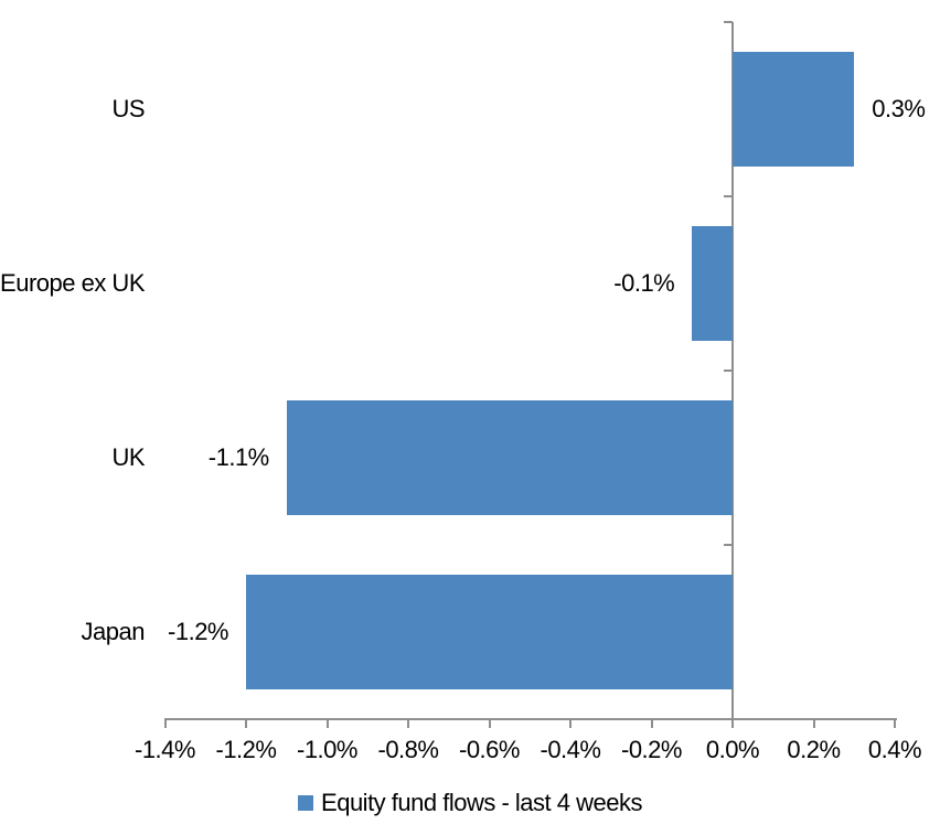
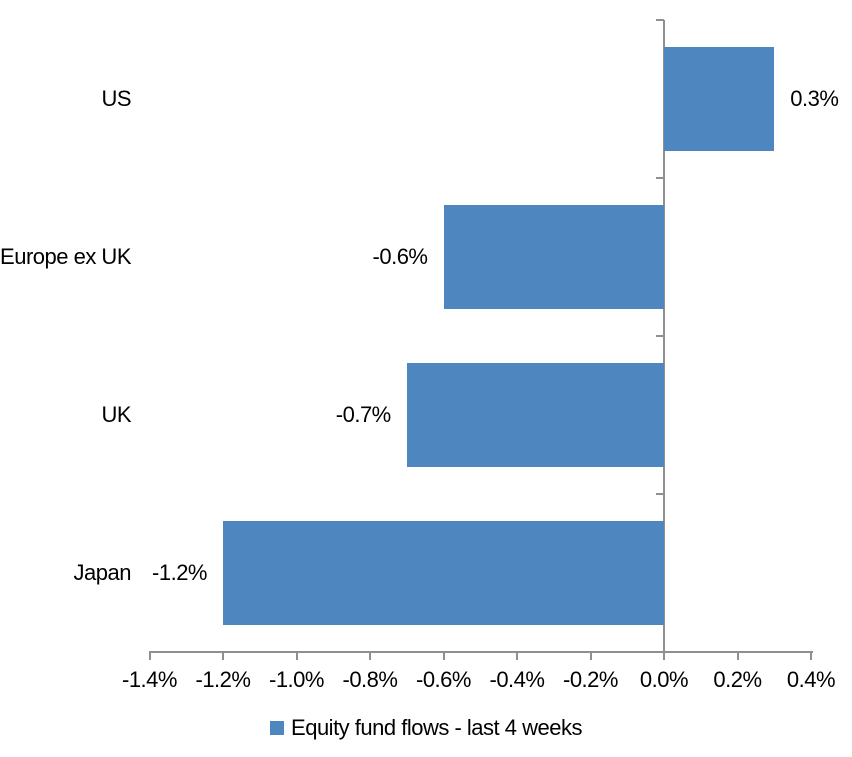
Europe ex UK: -0.1% -> -0.6%
UK: -1.1% -> -0.7%
